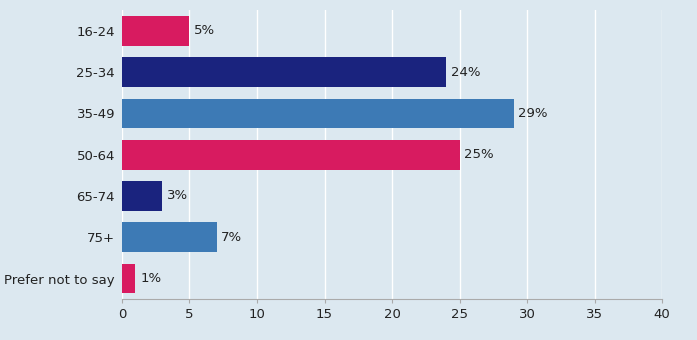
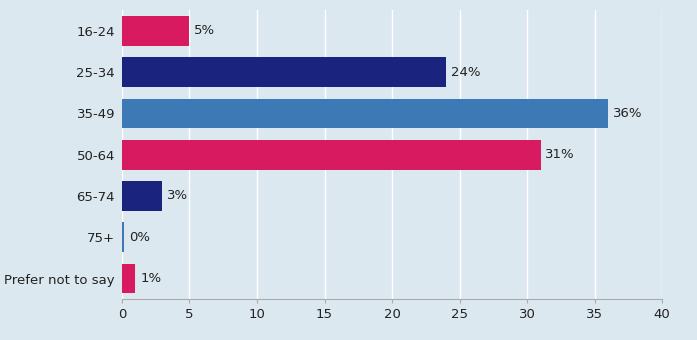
35-49: 29% -> 36%
50-64: 25% -> 31%
75+: 7% -> 0%
